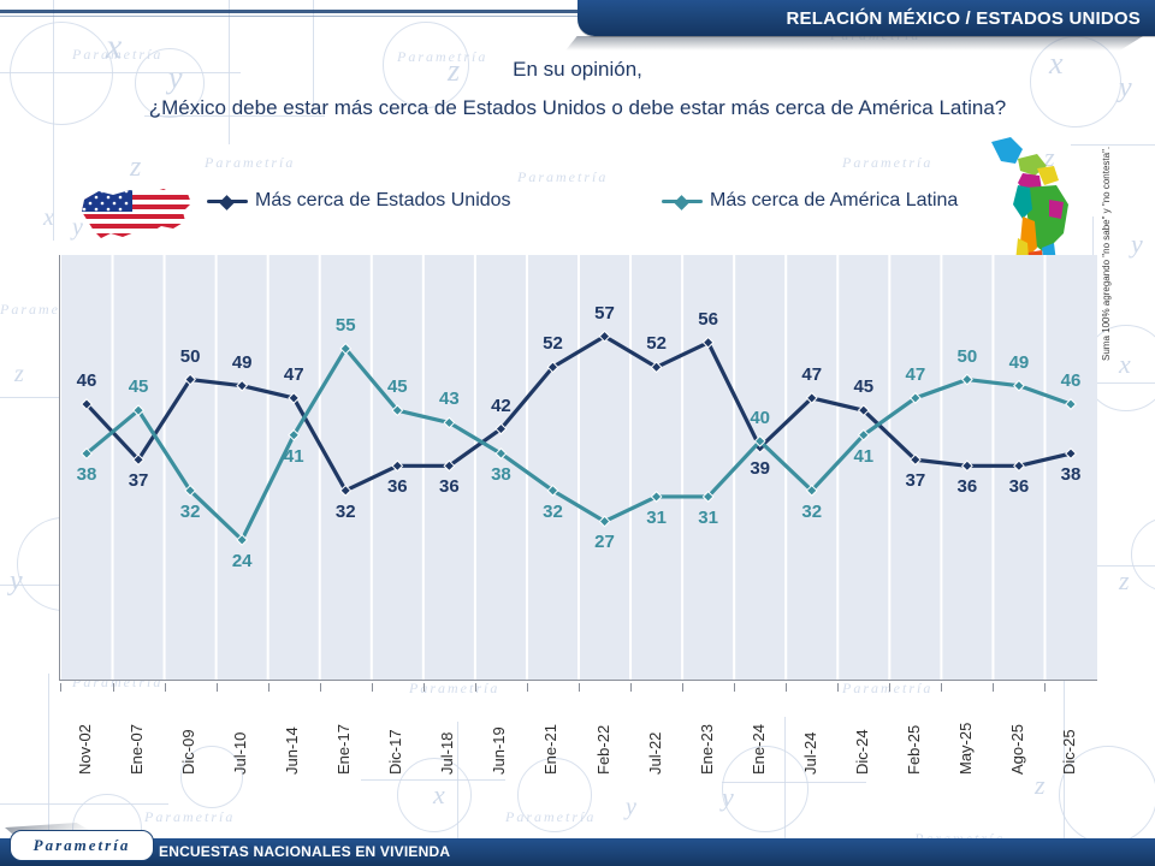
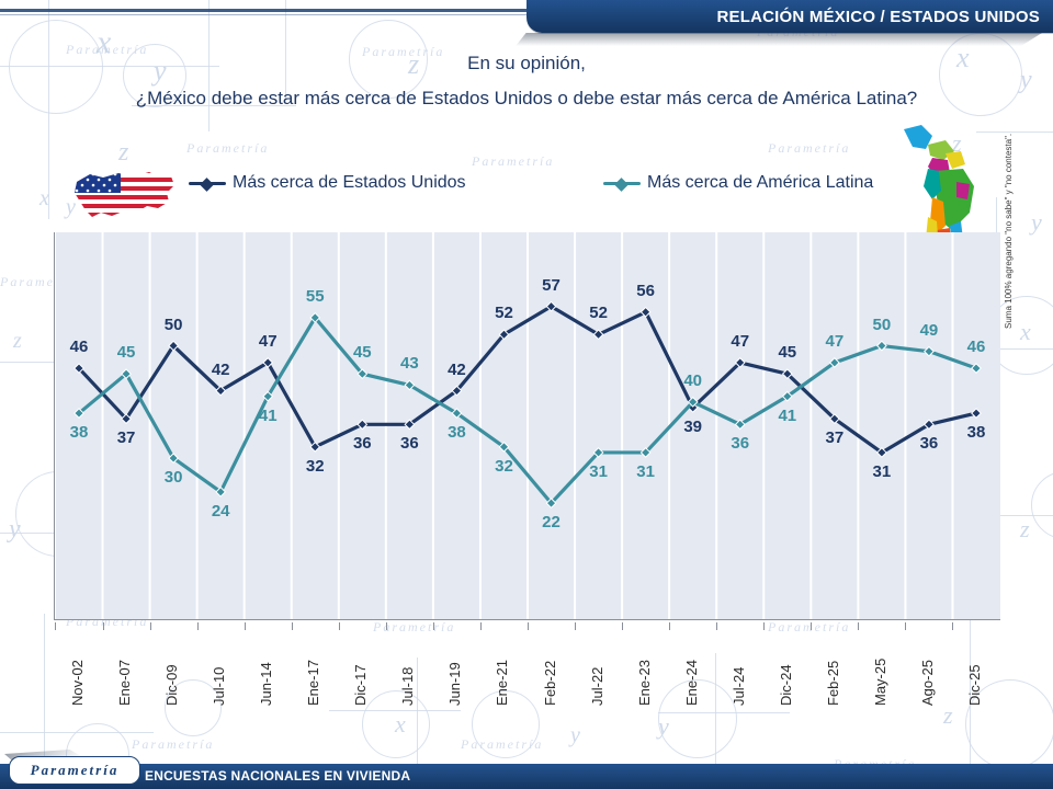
Más cerca de América Latina/Dic-09: 32 -> 30
Más cerca de Estados Unidos/Jul-10: 49 -> 42
Más cerca de América Latina/Feb-22: 27 -> 22
Más cerca de América Latina/Jul-24: 32 -> 36
Más cerca de Estados Unidos/May-25: 36 -> 31
